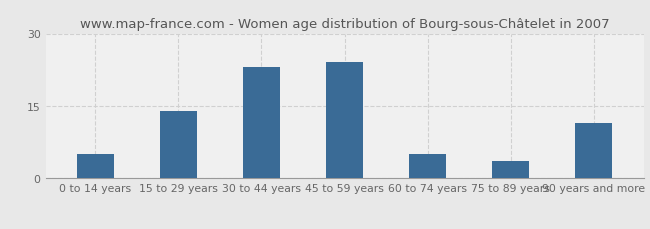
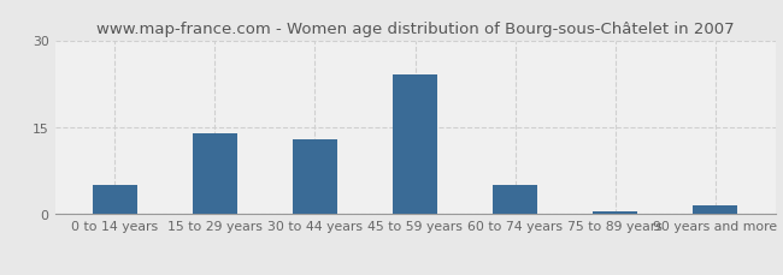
30 to 44 years: 23.0 -> 13.0
75 to 89 years: 3.5 -> 0.5
90 years and more: 11.5 -> 1.5
